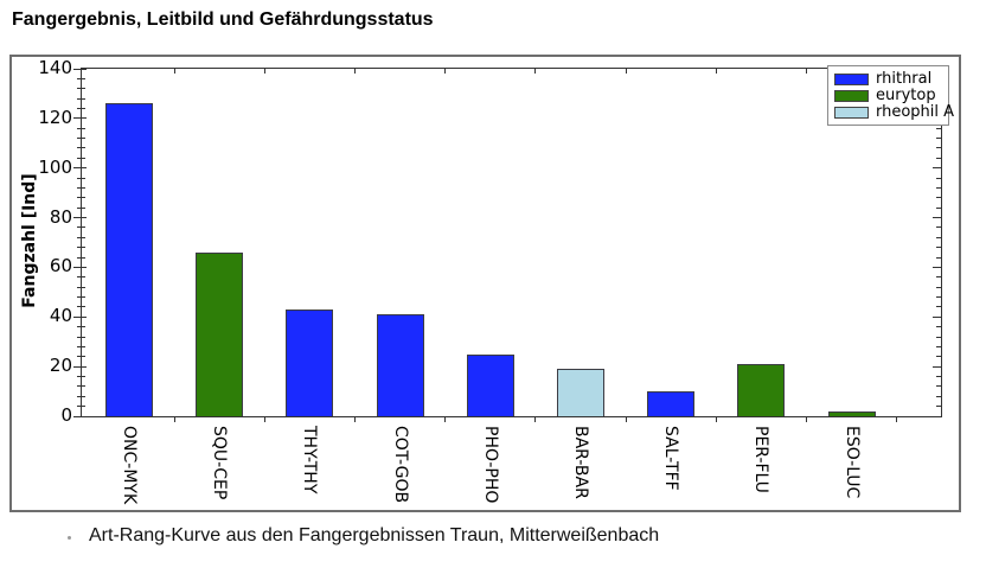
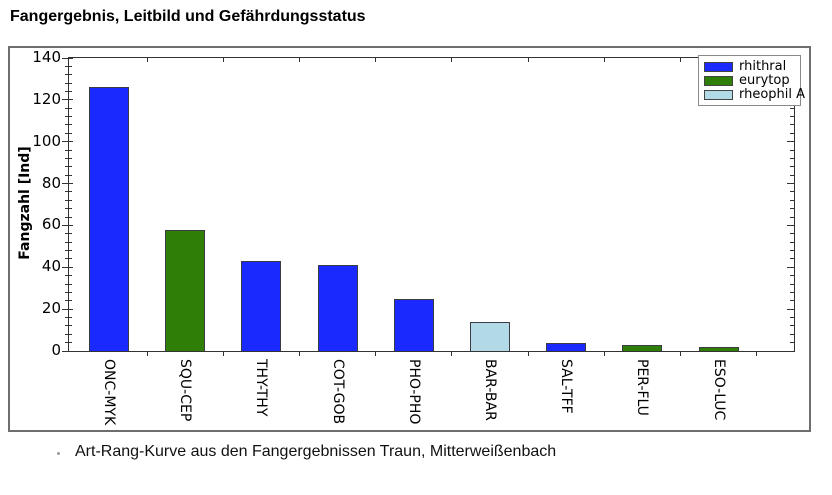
SQU-CEP: 66 -> 58
BAR-BAR: 19 -> 14
SAL-TFF: 10 -> 4
PER-FLU: 21 -> 3
